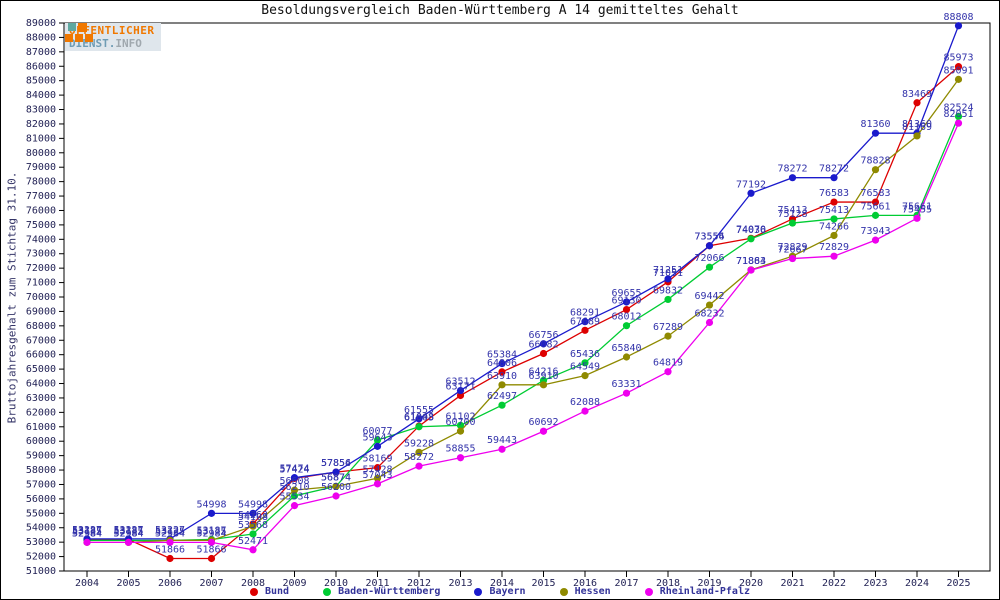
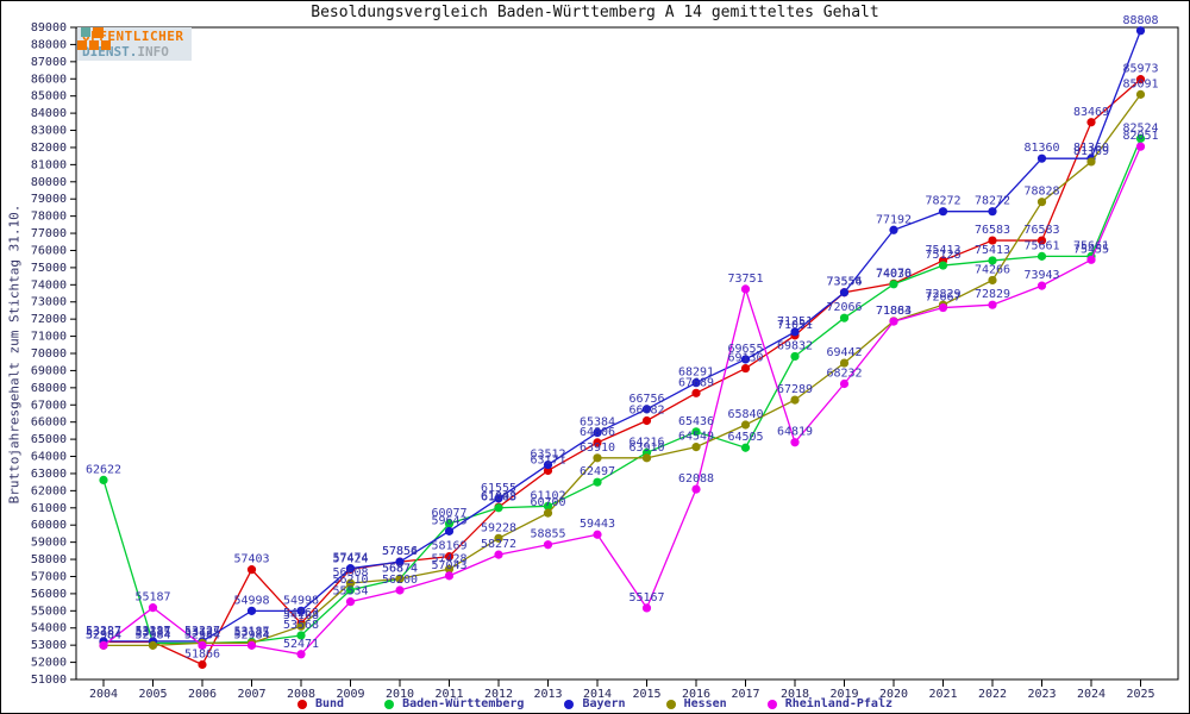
Baden-Württemberg/2004: 53125 -> 62622
Rheinland-Pfalz/2005: 52984 -> 55187
Bund/2007: 51866 -> 57403
Rheinland-Pfalz/2015: 60692 -> 55167
Baden-Württemberg/2017: 68012 -> 64505
Rheinland-Pfalz/2017: 63331 -> 73751
